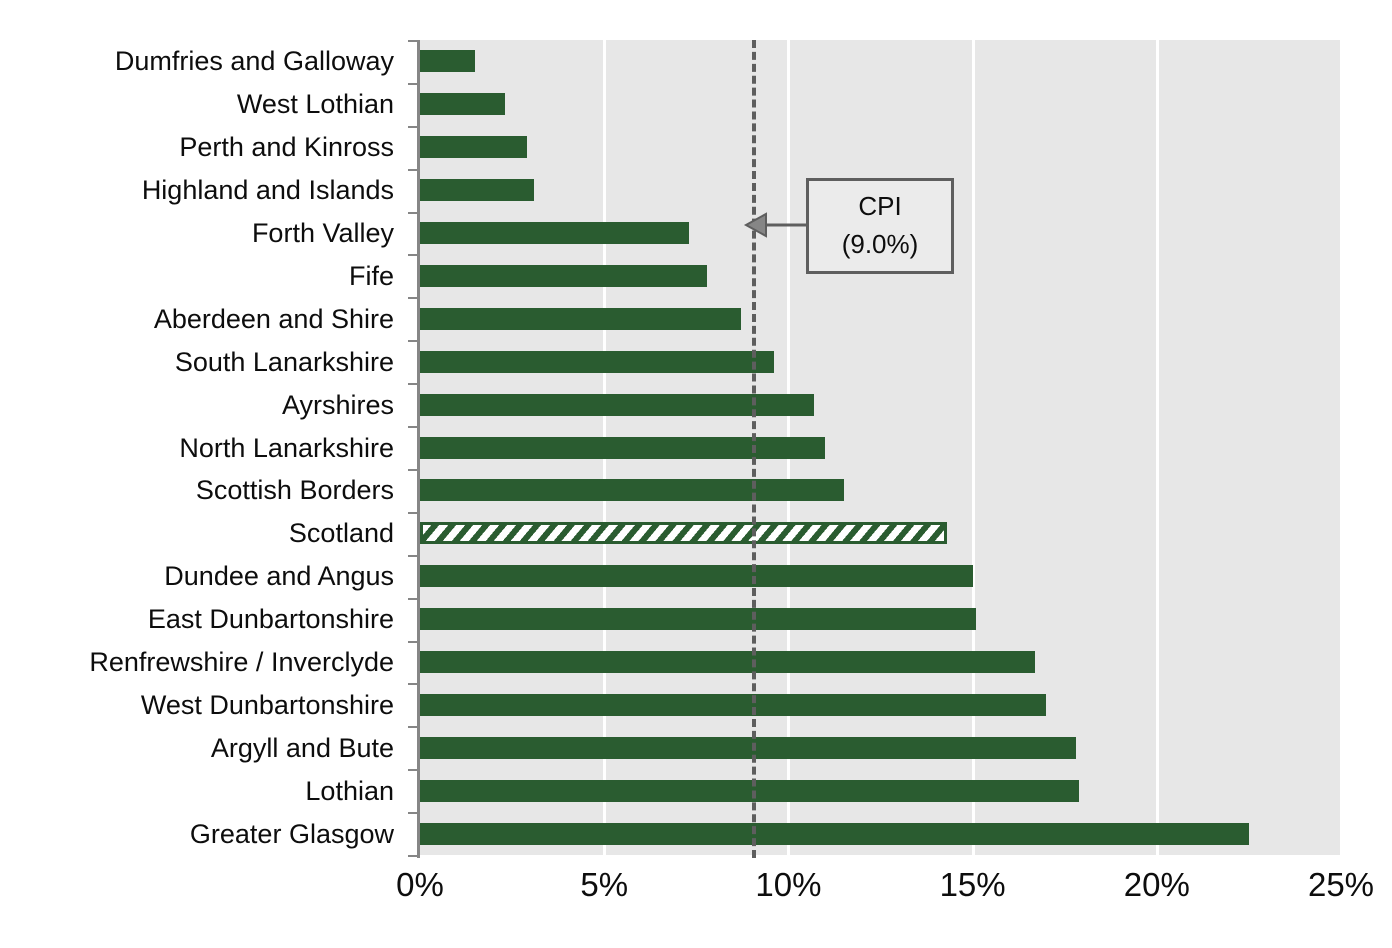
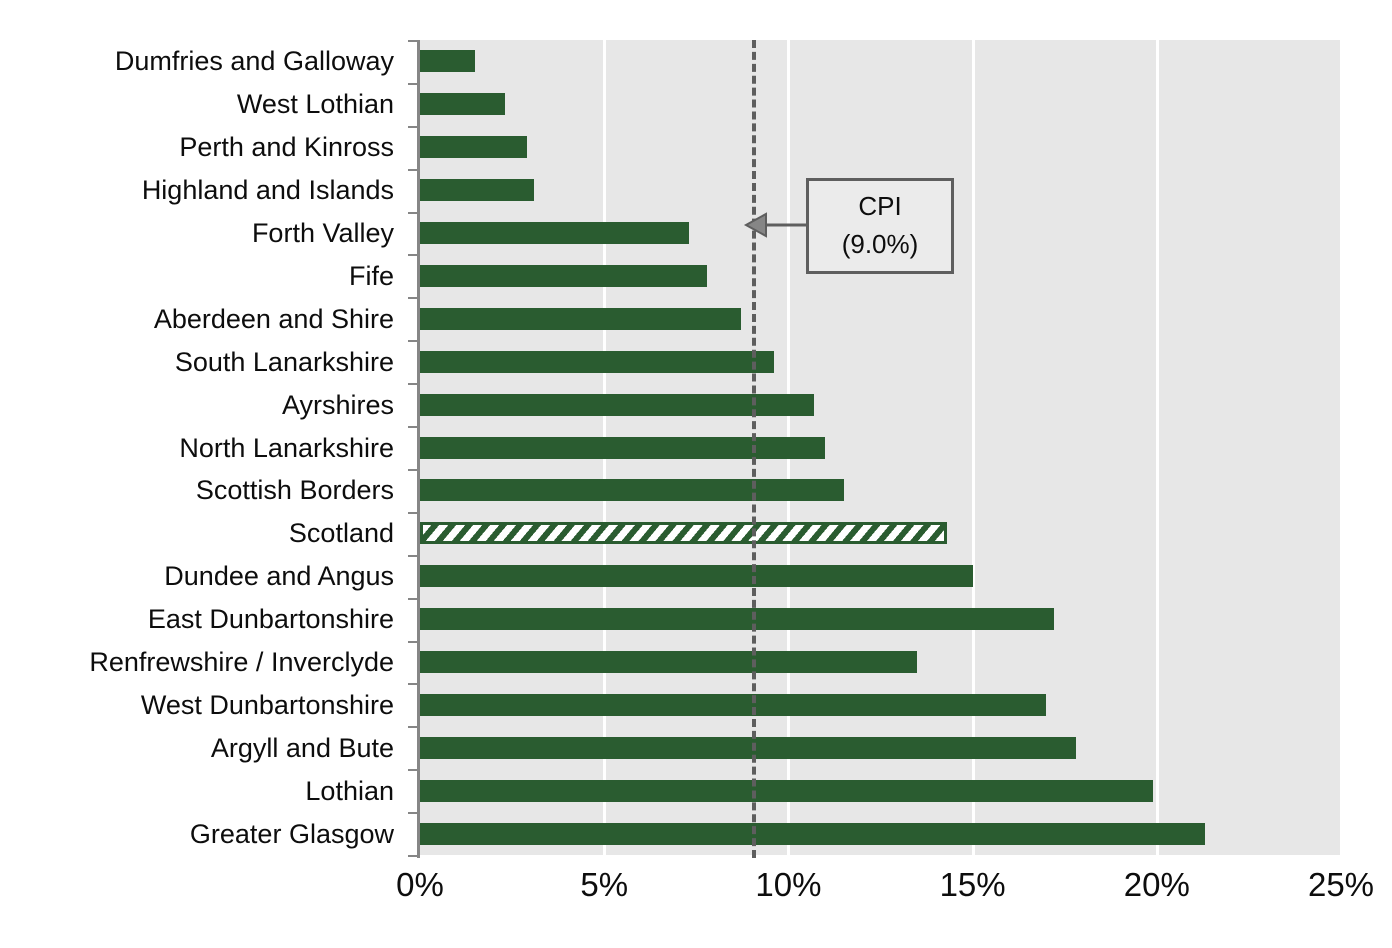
East Dunbartonshire: 15.1% -> 17.2%
Renfrewshire / Inverclyde: 16.7% -> 13.5%
Lothian: 17.9% -> 19.9%
Greater Glasgow: 22.5% -> 21.3%
